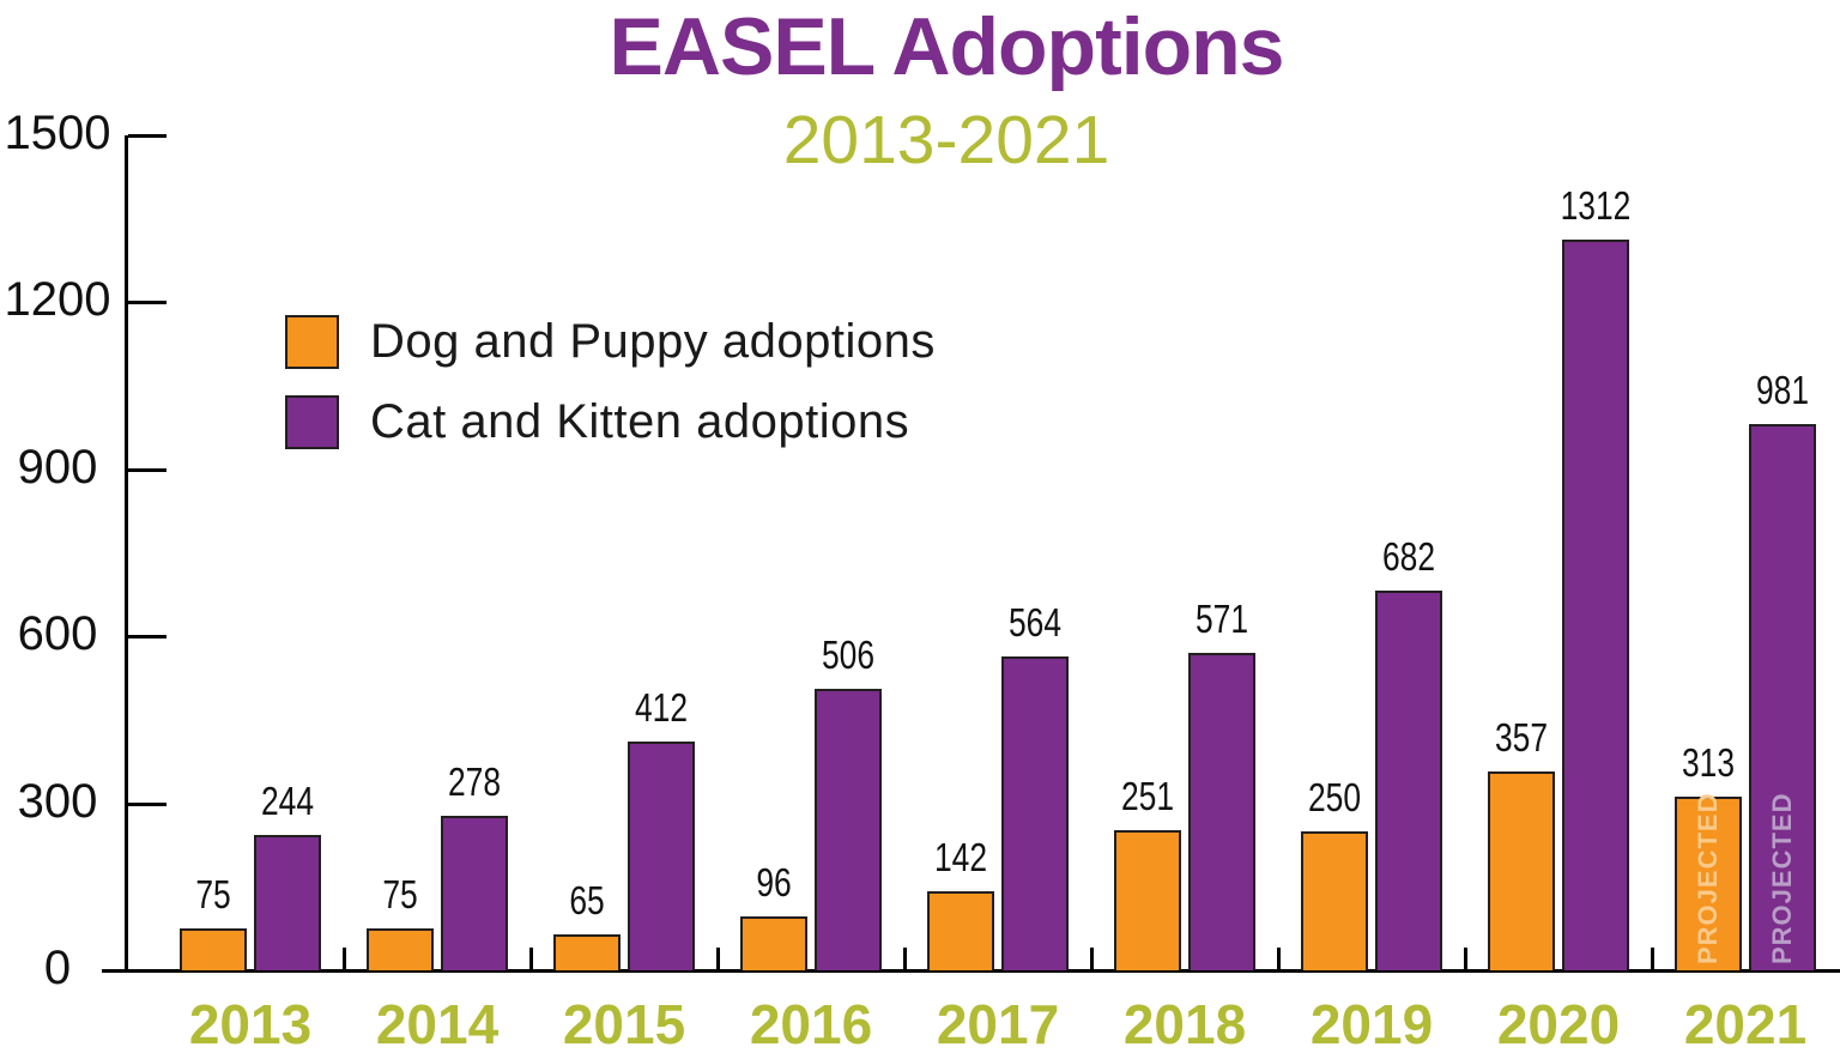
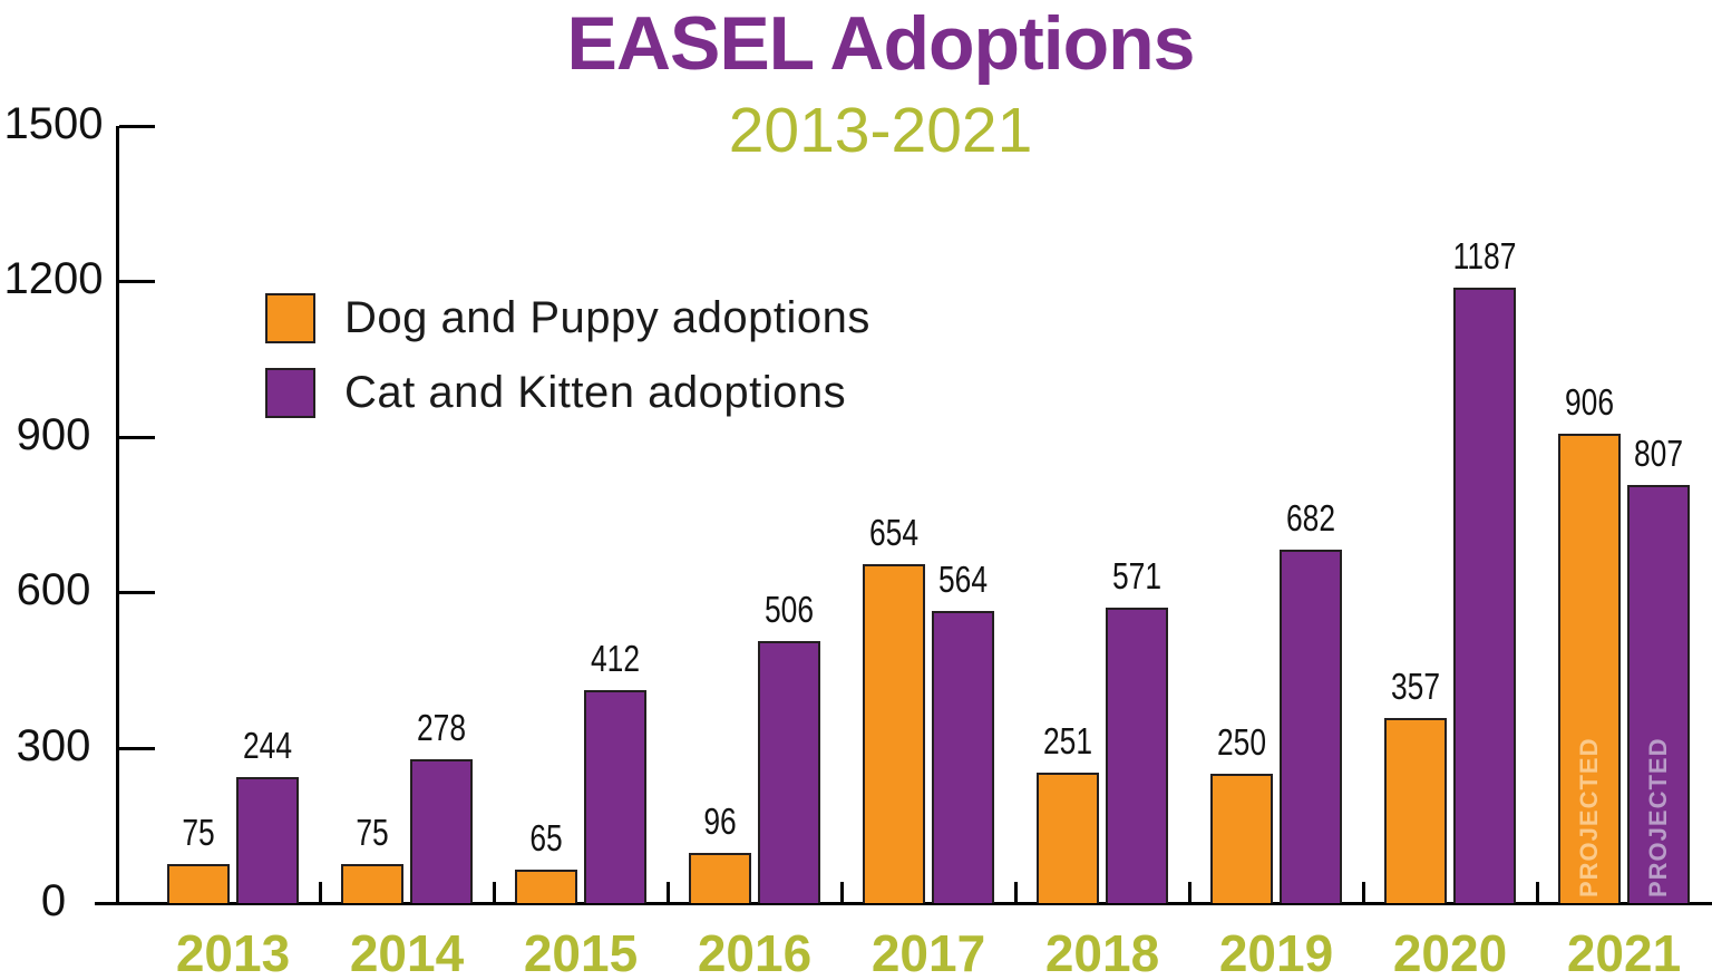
Dog and Puppy adoptions/2017: 142 -> 654
Cat and Kitten adoptions/2020: 1312 -> 1187
Dog and Puppy adoptions/2021: 313 -> 906
Cat and Kitten adoptions/2021: 981 -> 807
